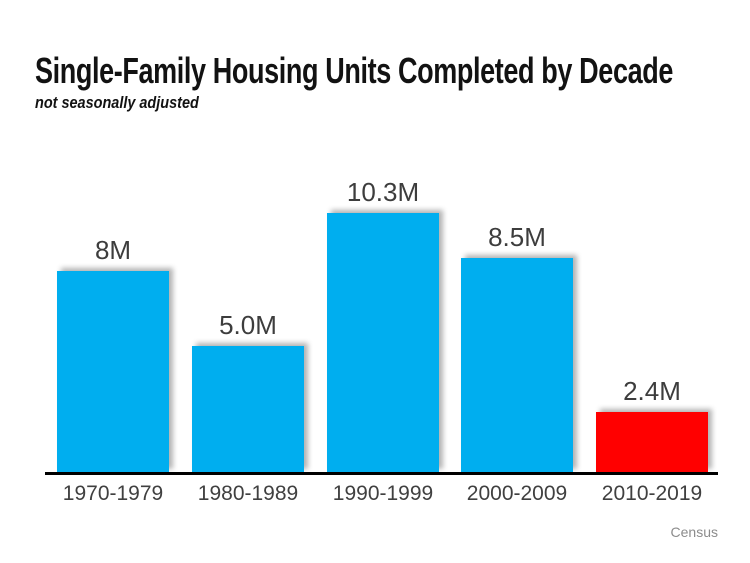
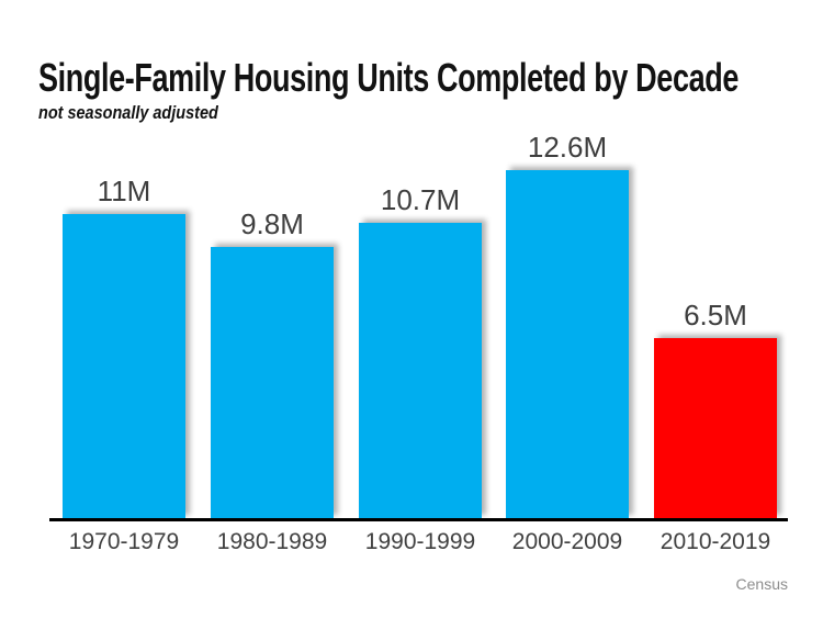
1970-1979: 8M -> 11M
1980-1989: 5.0M -> 9.8M
1990-1999: 10.3M -> 10.7M
2000-2009: 8.5M -> 12.6M
2010-2019: 2.4M -> 6.5M
